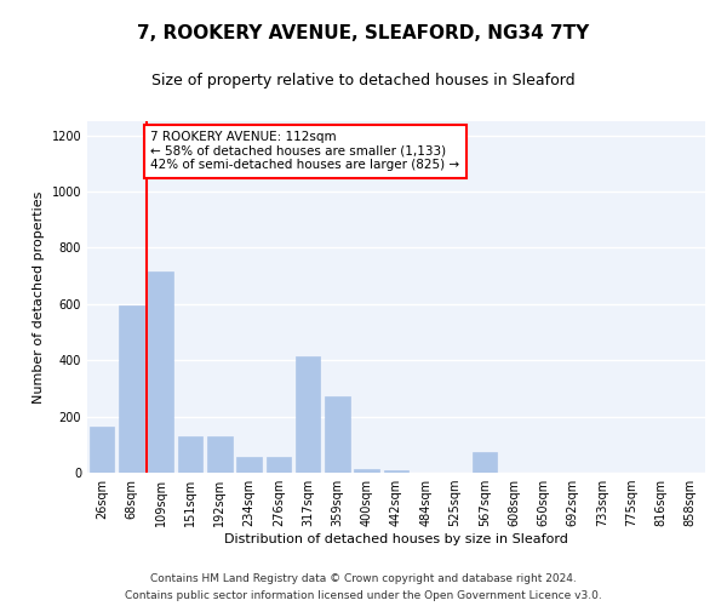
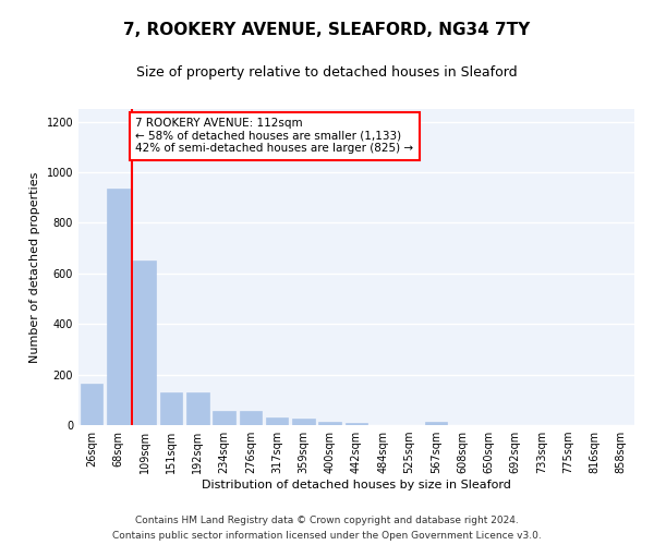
68sqm: 595 -> 935
109sqm: 715 -> 650
317sqm: 415 -> 30
359sqm: 270 -> 28
567sqm: 75 -> 15
